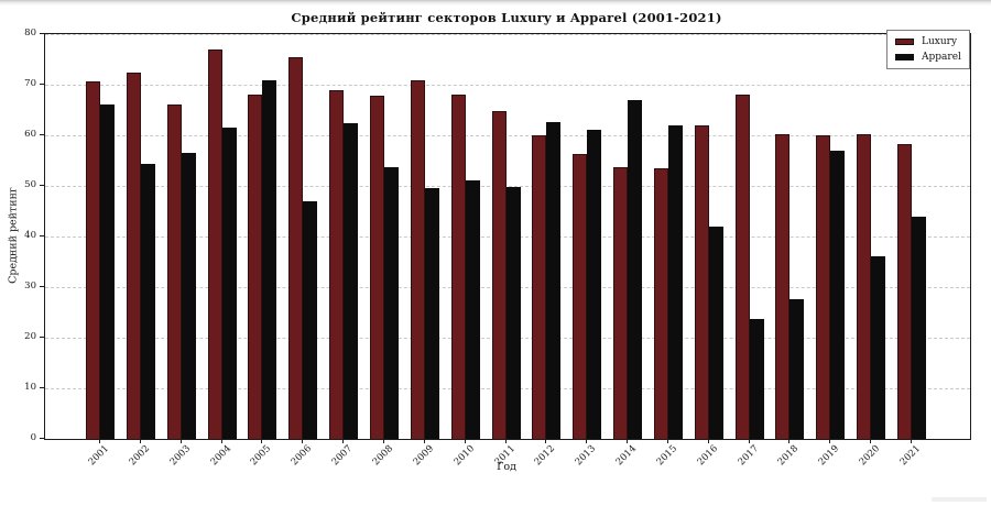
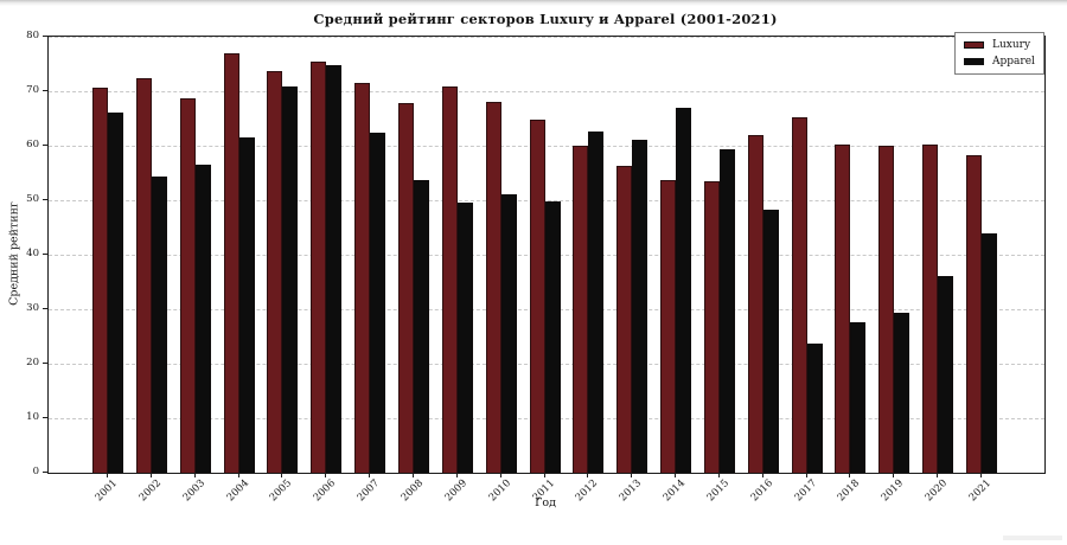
Luxury/2003: 66 -> 69
Luxury/2005: 68 -> 74
Apparel/2006: 47 -> 75
Luxury/2007: 69 -> 72
Apparel/2015: 62 -> 59
Apparel/2016: 42 -> 48
Luxury/2017: 68 -> 65
Apparel/2019: 57 -> 29
